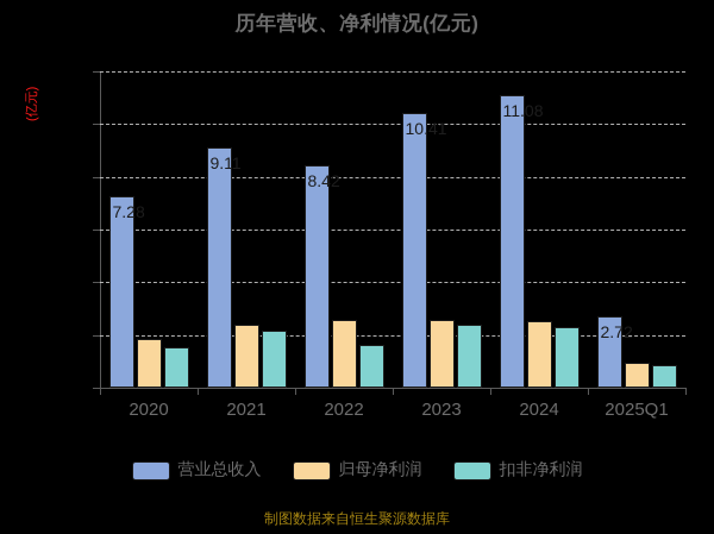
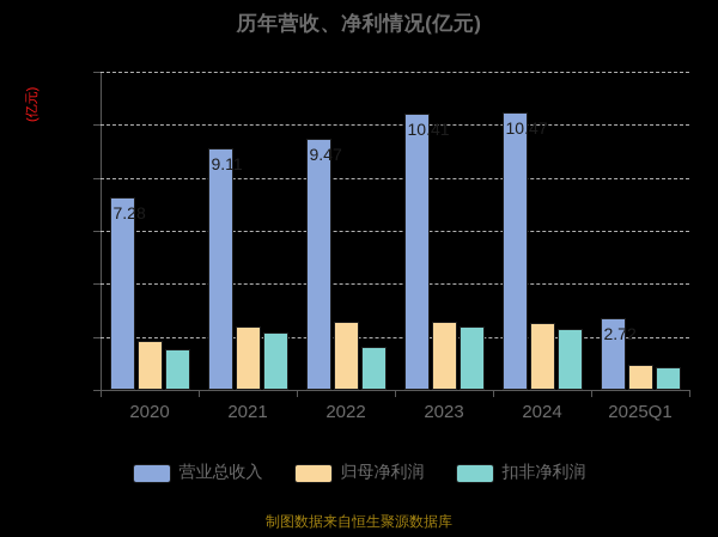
营业总收入/2022: 8.42 -> 9.47
营业总收入/2024: 11.08 -> 10.47
